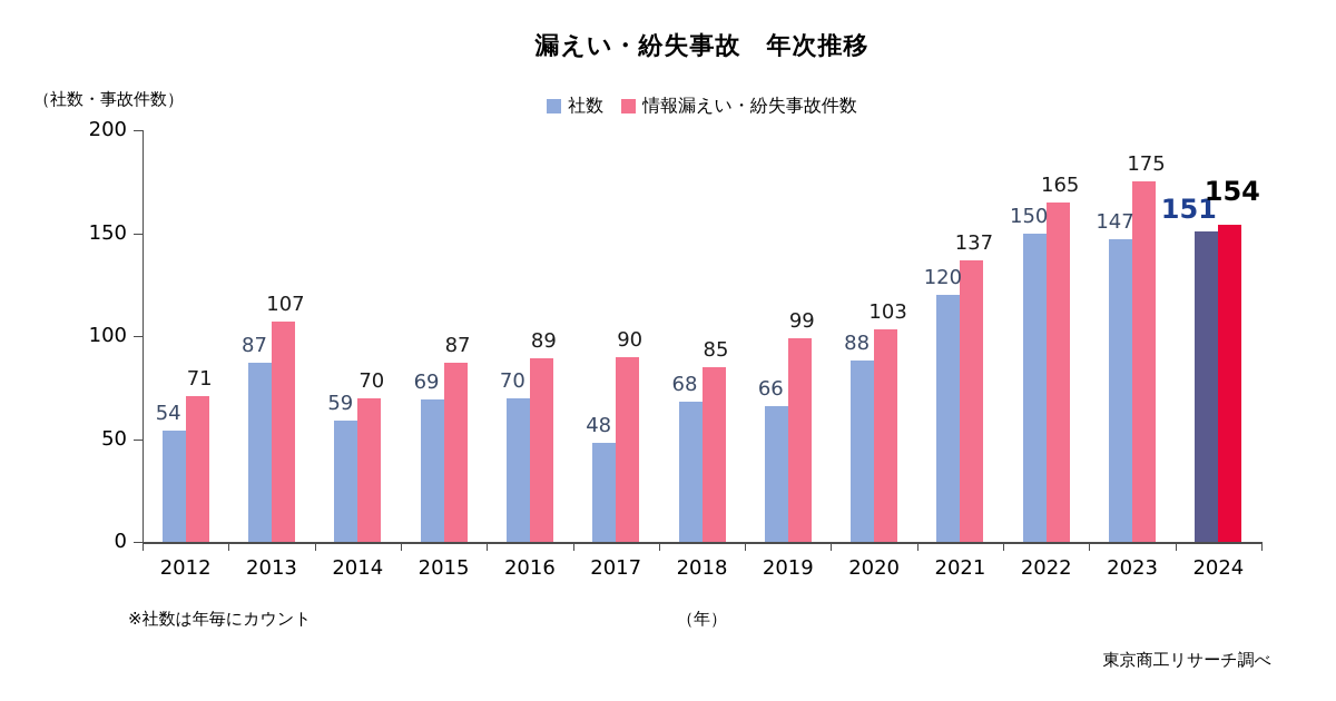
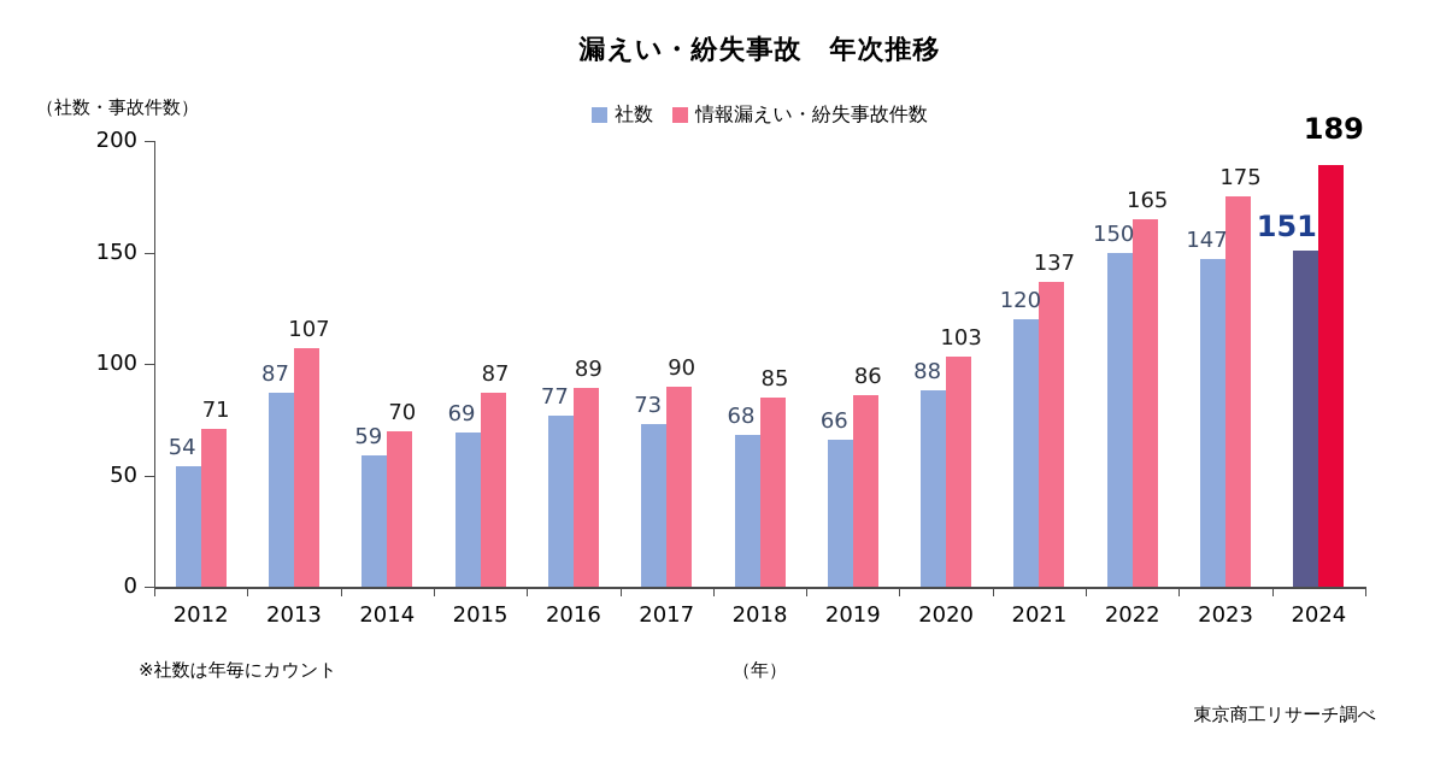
社数/2016: 70 -> 77
社数/2017: 48 -> 73
情報漏えい・紛失事故件数/2019: 99 -> 86
情報漏えい・紛失事故件数/2024: 154 -> 189
